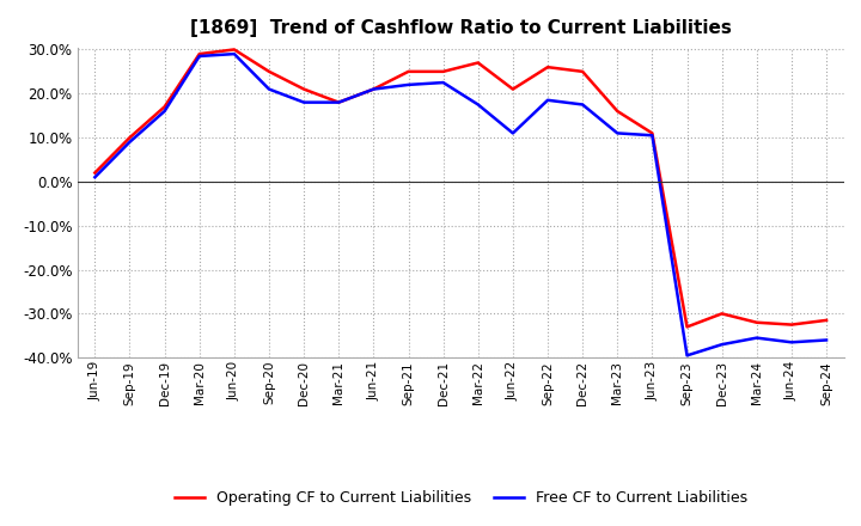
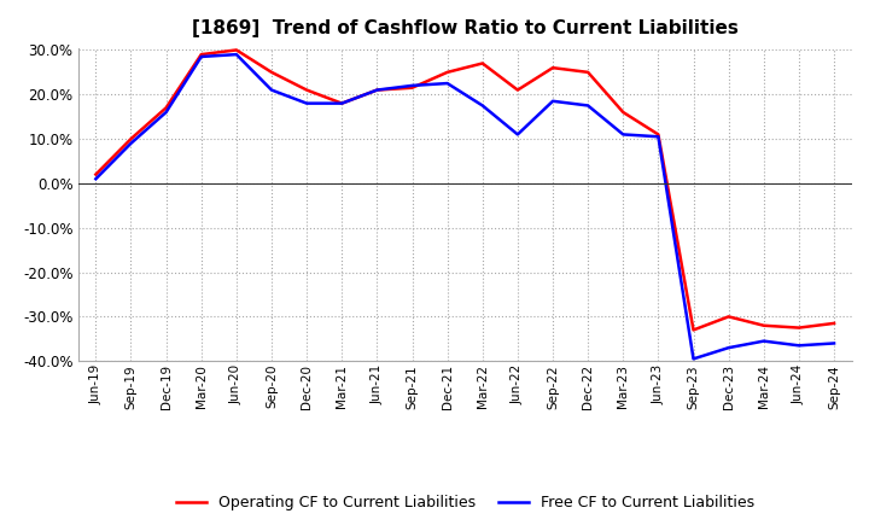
Operating CF to Current Liabilities/Sep-21: 25.0% -> 21.5%
